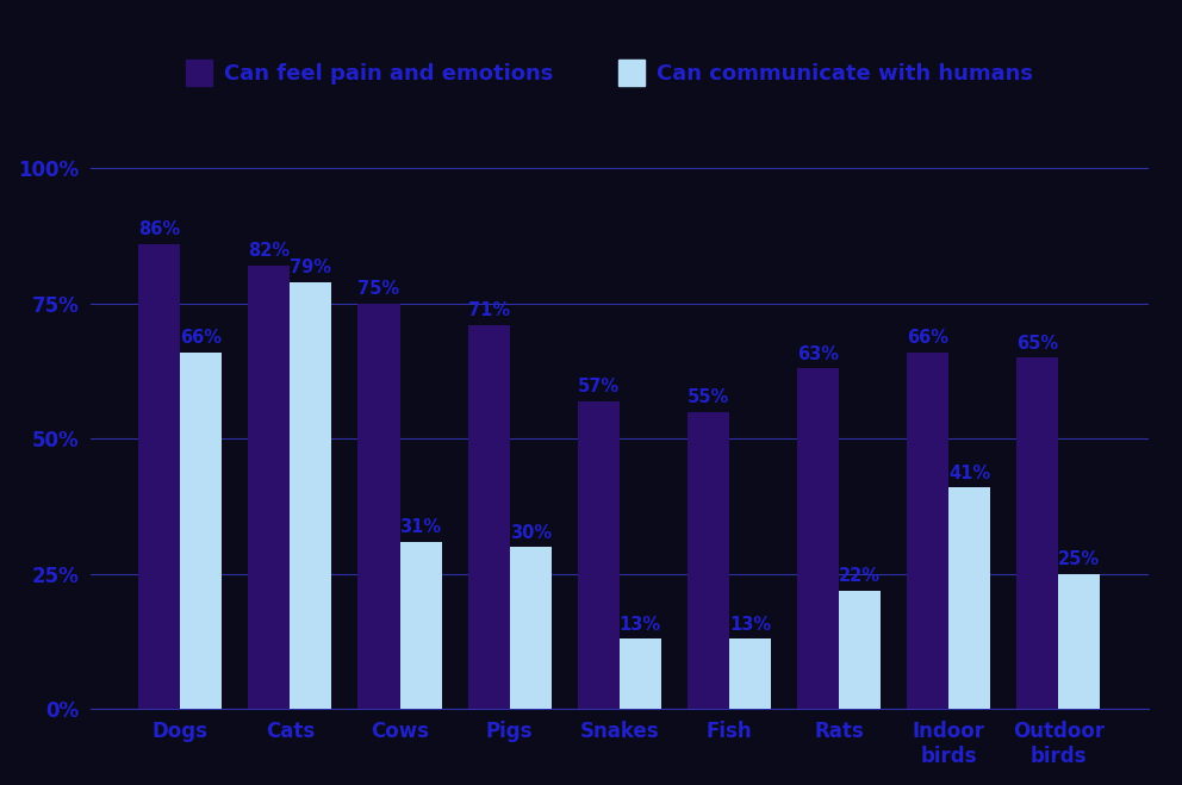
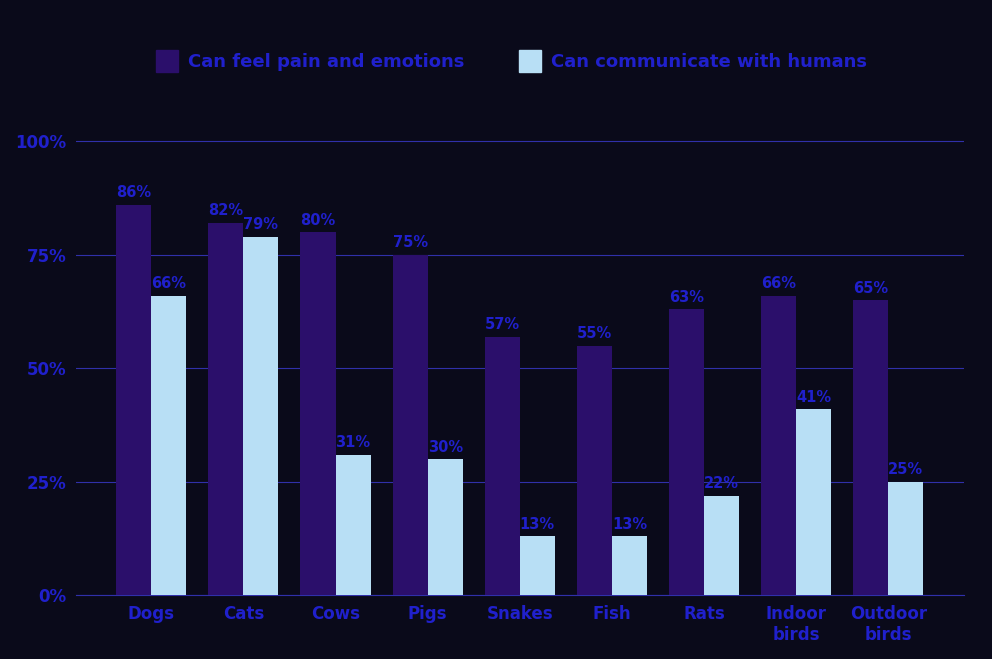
Can feel pain and emotions/Cows: 75% -> 80%
Can feel pain and emotions/Pigs: 71% -> 75%
